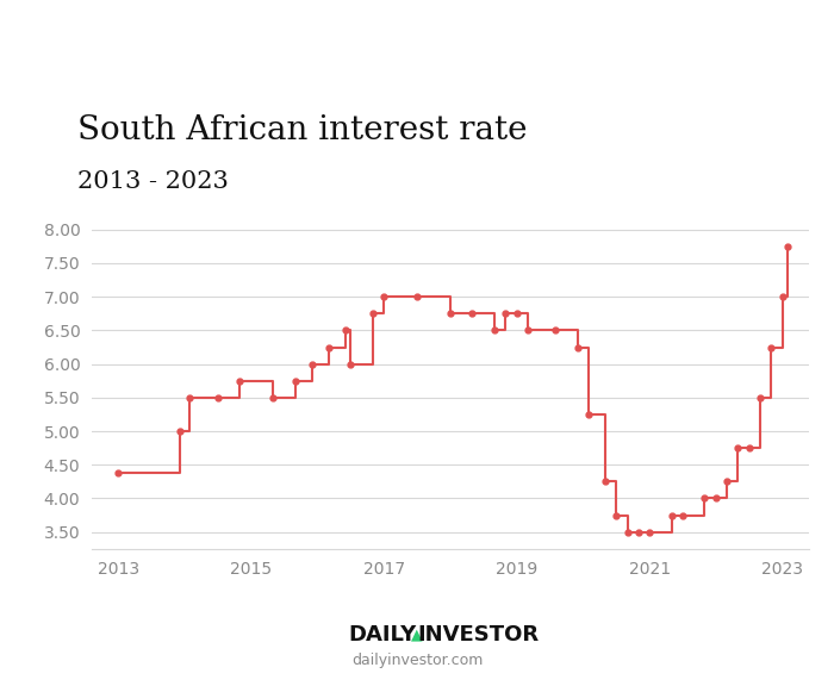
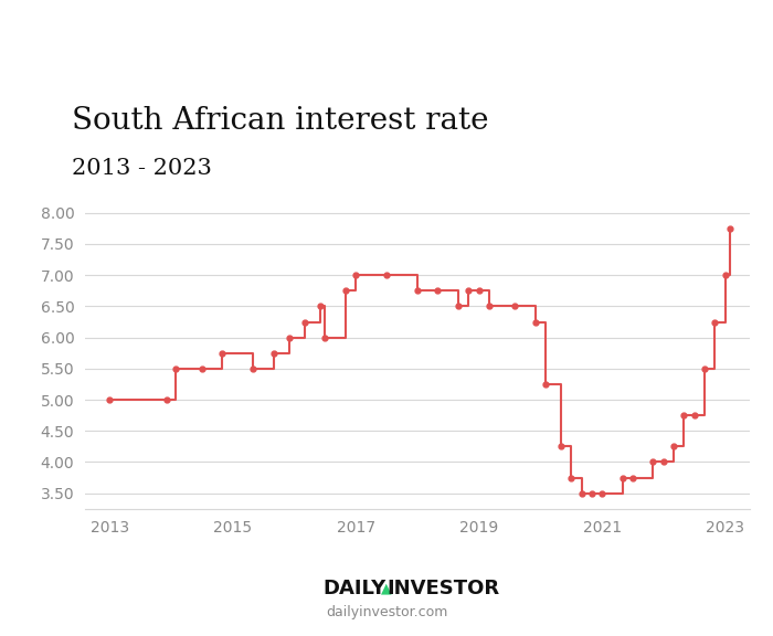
2013: 4.38 -> 5.00
